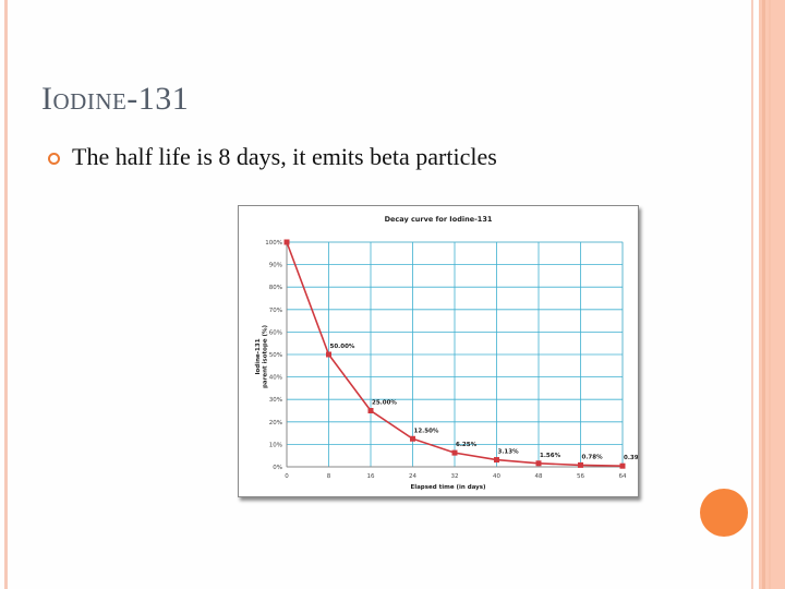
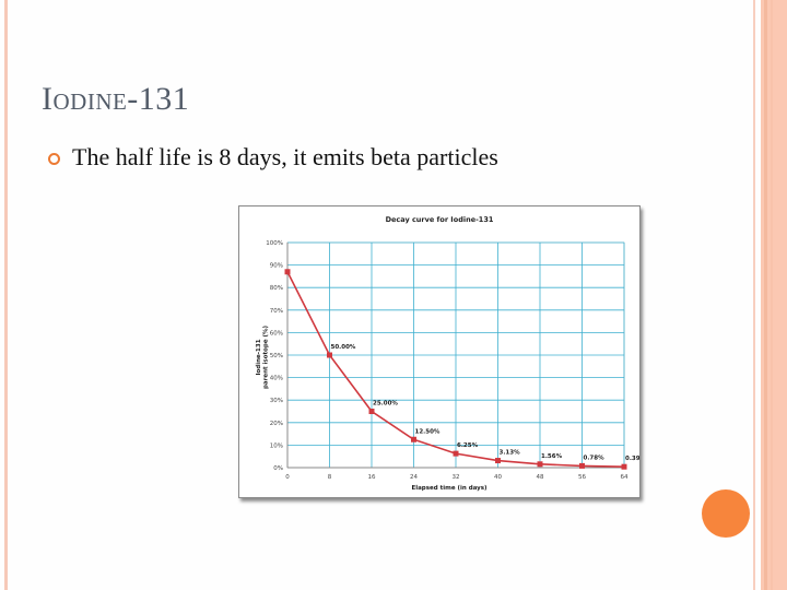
0: 100% -> 87%
